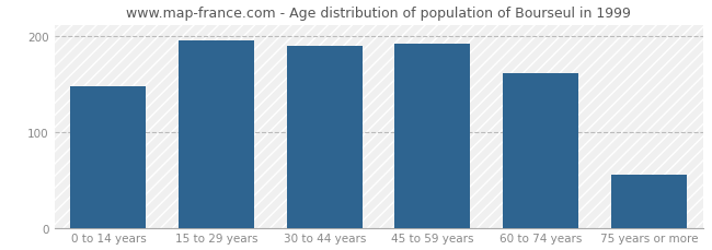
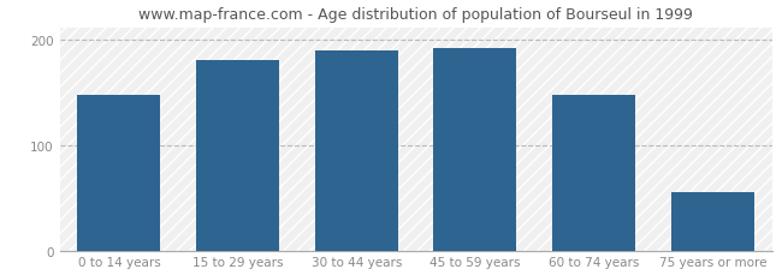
15 to 29 years: 196 -> 181
60 to 74 years: 162 -> 148
